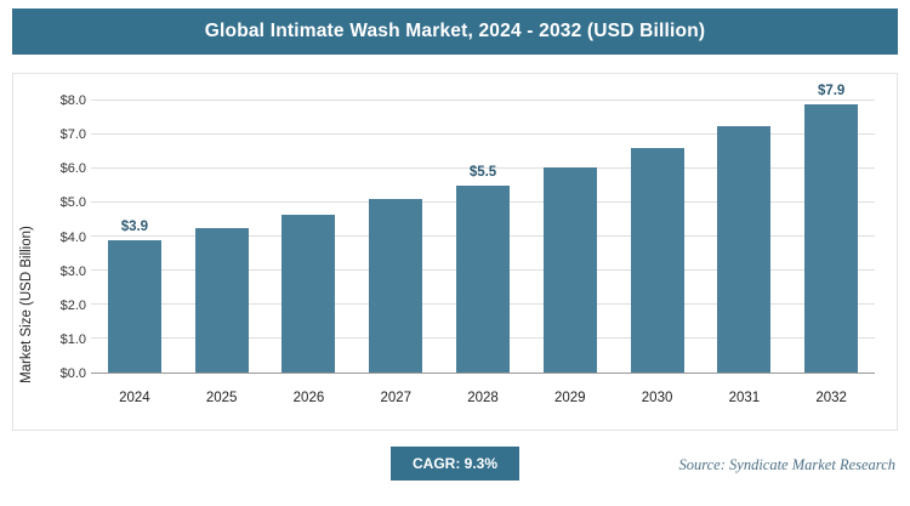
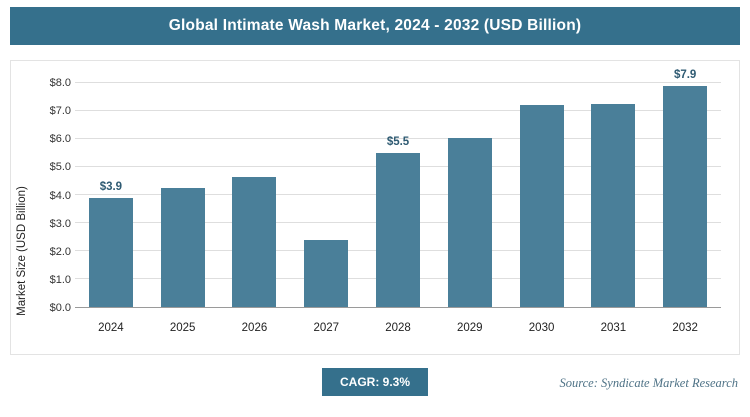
2027: $5.1 -> $2.4
2030: $6.6 -> $7.2
